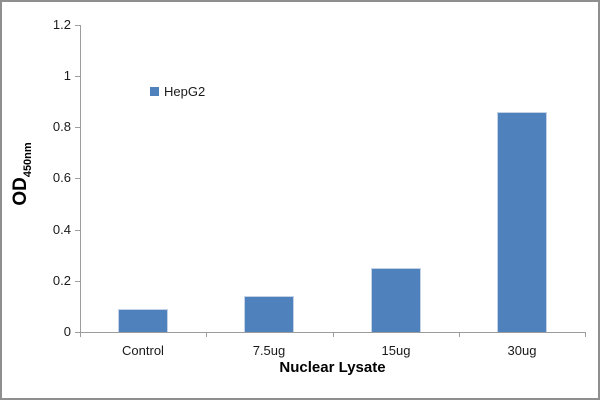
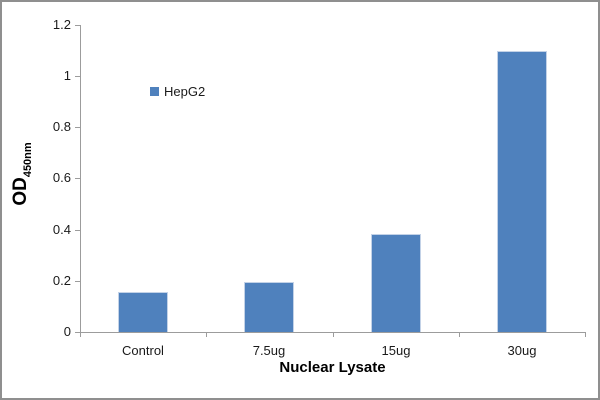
Control: 0.09 -> 0.15
7.5ug: 0.14 -> 0.20
15ug: 0.25 -> 0.39
30ug: 0.86 -> 1.10
